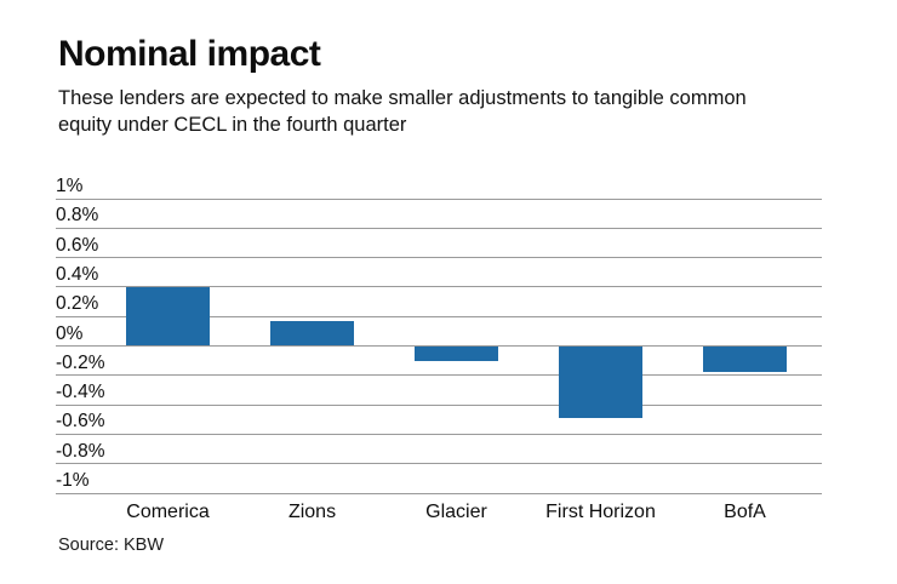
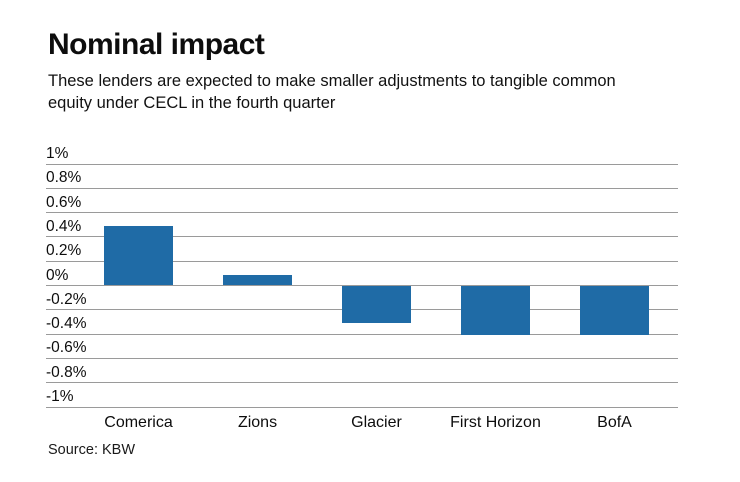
Comerica: 0.40% -> 0.49%
Zions: 0.17% -> 0.09%
Glacier: -0.10% -> -0.31%
First Horizon: -0.49% -> -0.41%
BofA: -0.18% -> -0.41%
